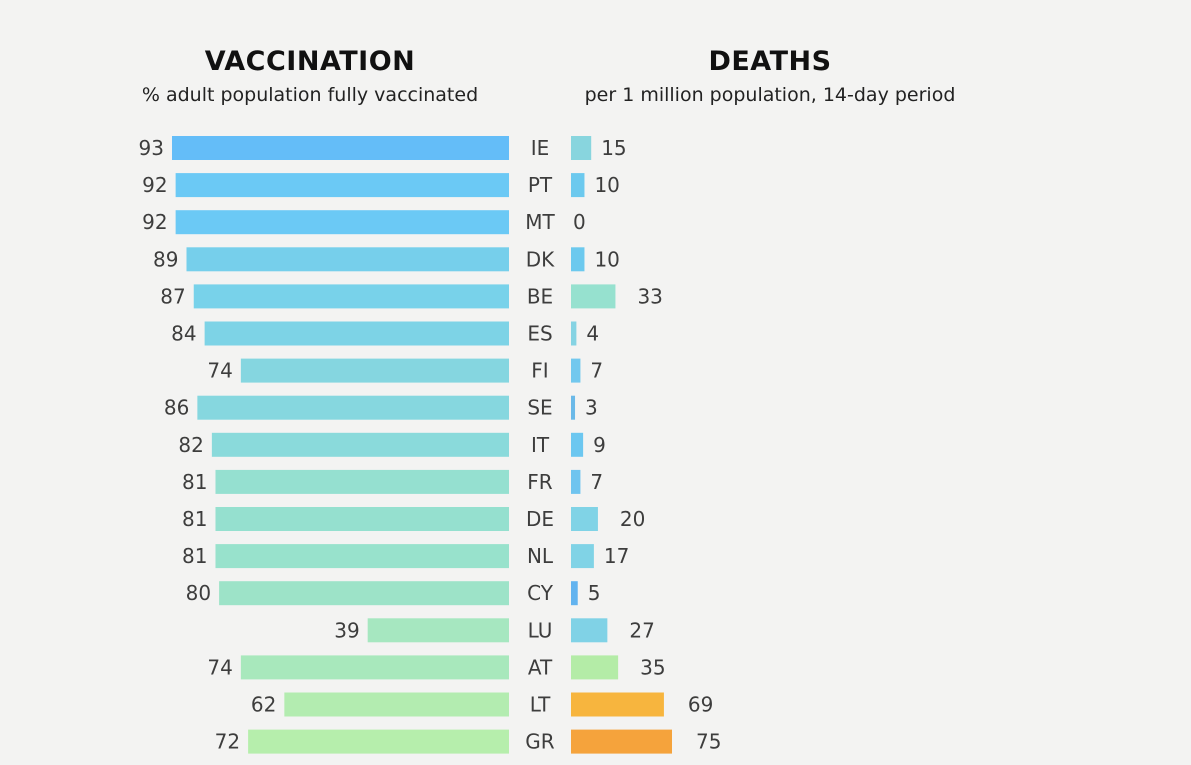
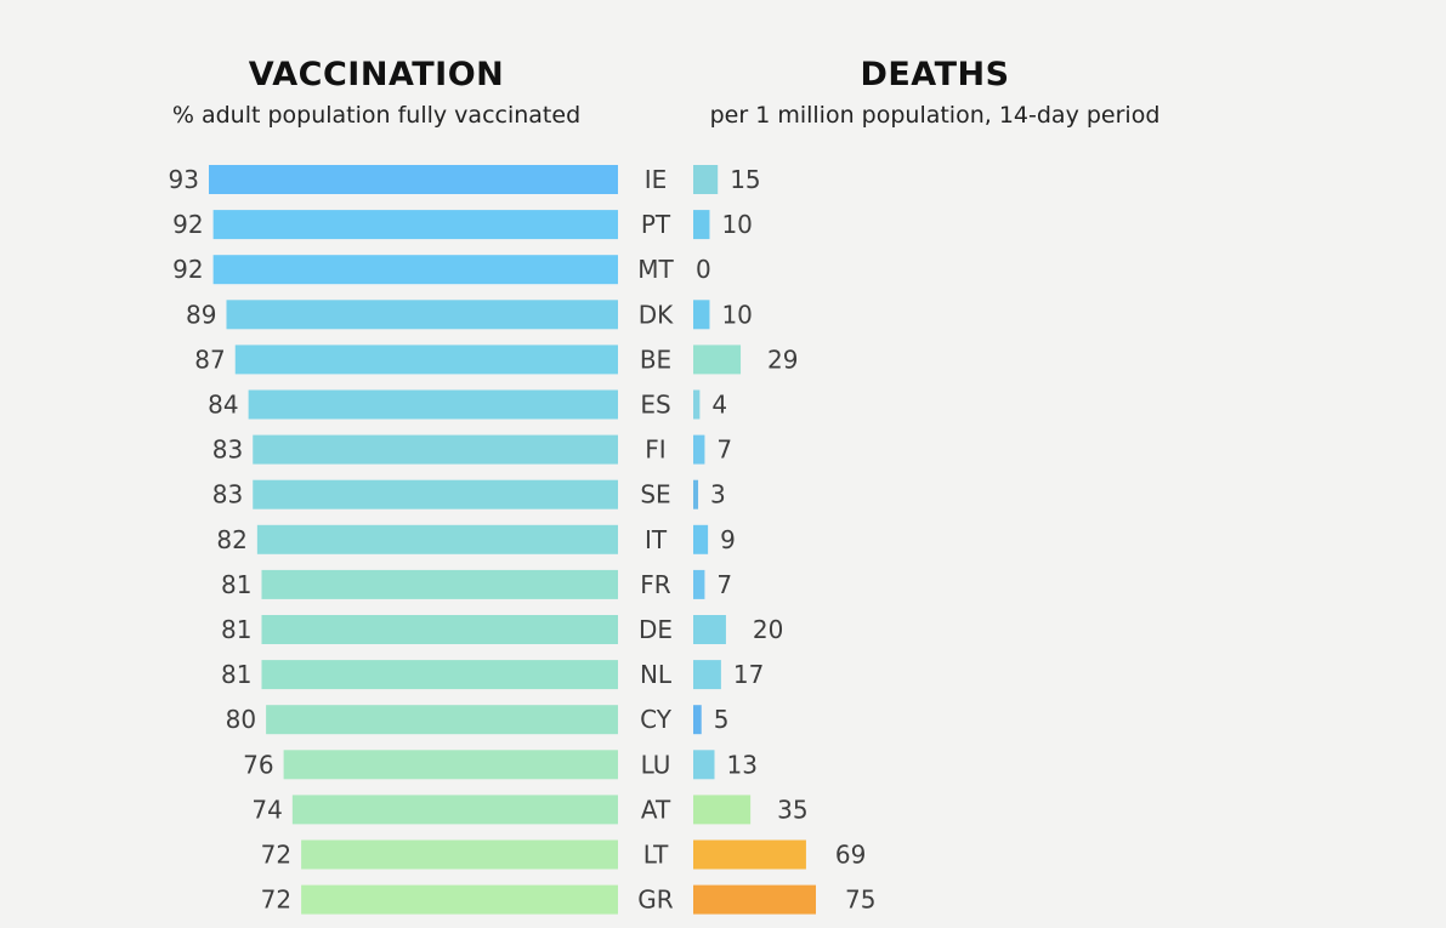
VACCINATION/FI: 74 -> 83
VACCINATION/SE: 86 -> 83
VACCINATION/LU: 39 -> 76
VACCINATION/LT: 62 -> 72
DEATHS/BE: 33 -> 29
DEATHS/LU: 27 -> 13
